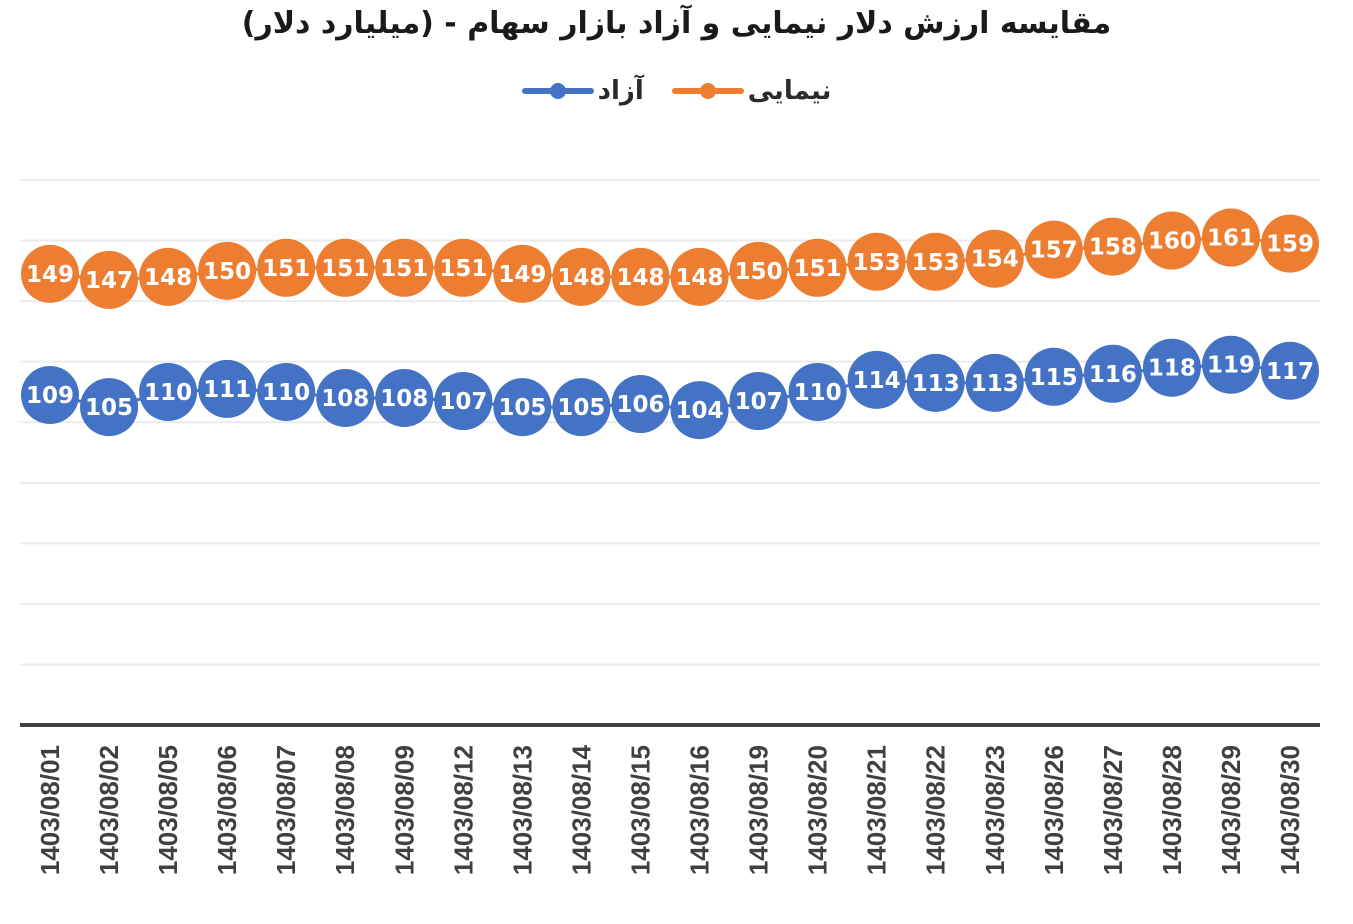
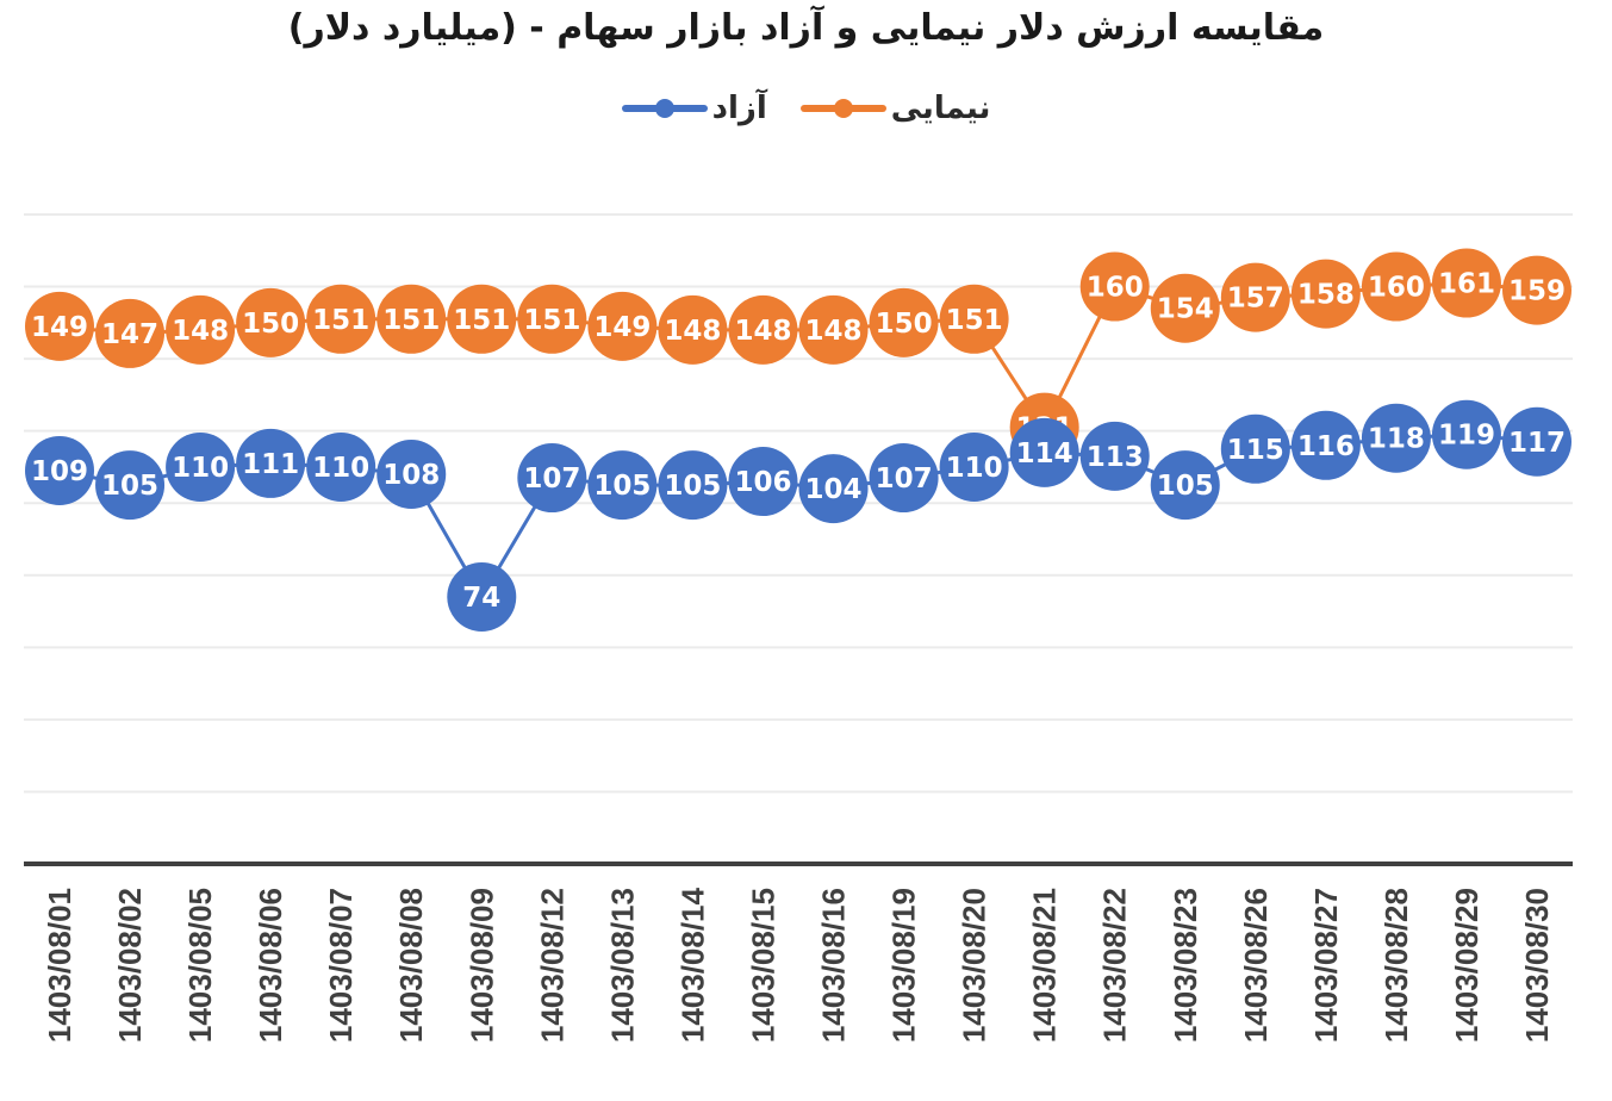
آزاد/1403/08/09: 108 -> 74
نیمایی/1403/08/21: 153 -> 121
نیمایی/1403/08/22: 153 -> 160
آزاد/1403/08/23: 113 -> 105
